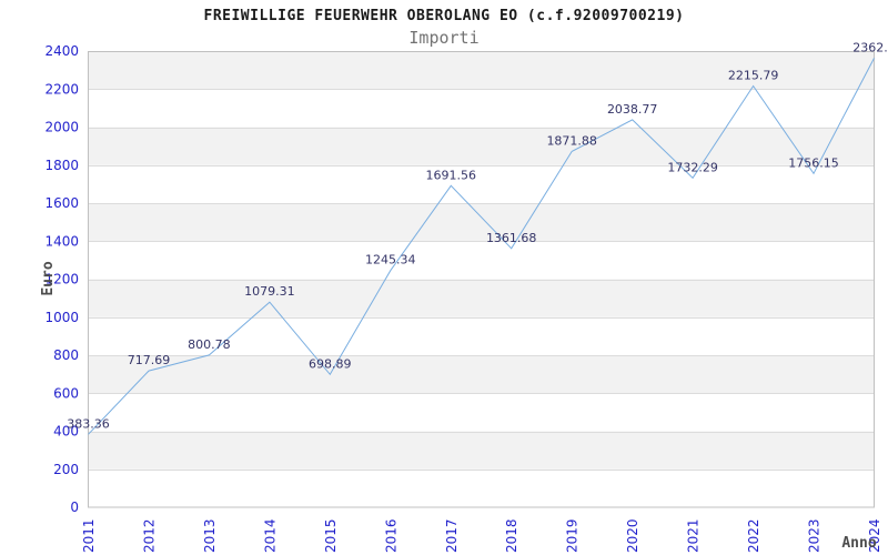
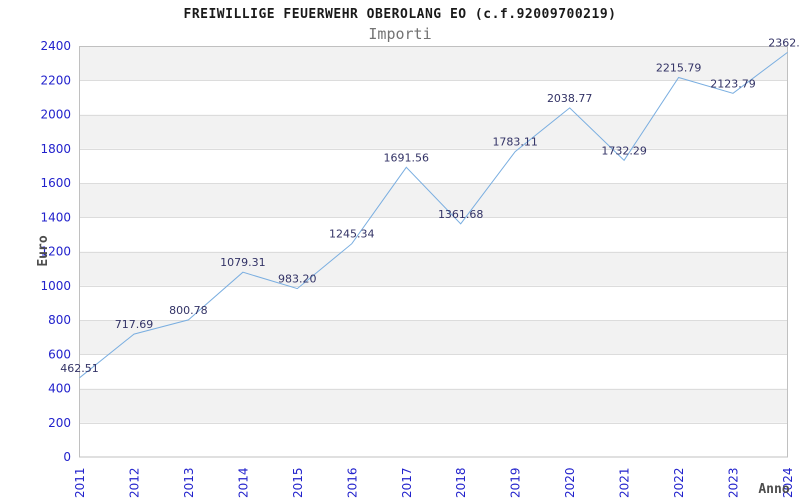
2011: 383.36 -> 462.51
2015: 698.89 -> 983.20
2019: 1871.88 -> 1783.11
2023: 1756.15 -> 2123.79
